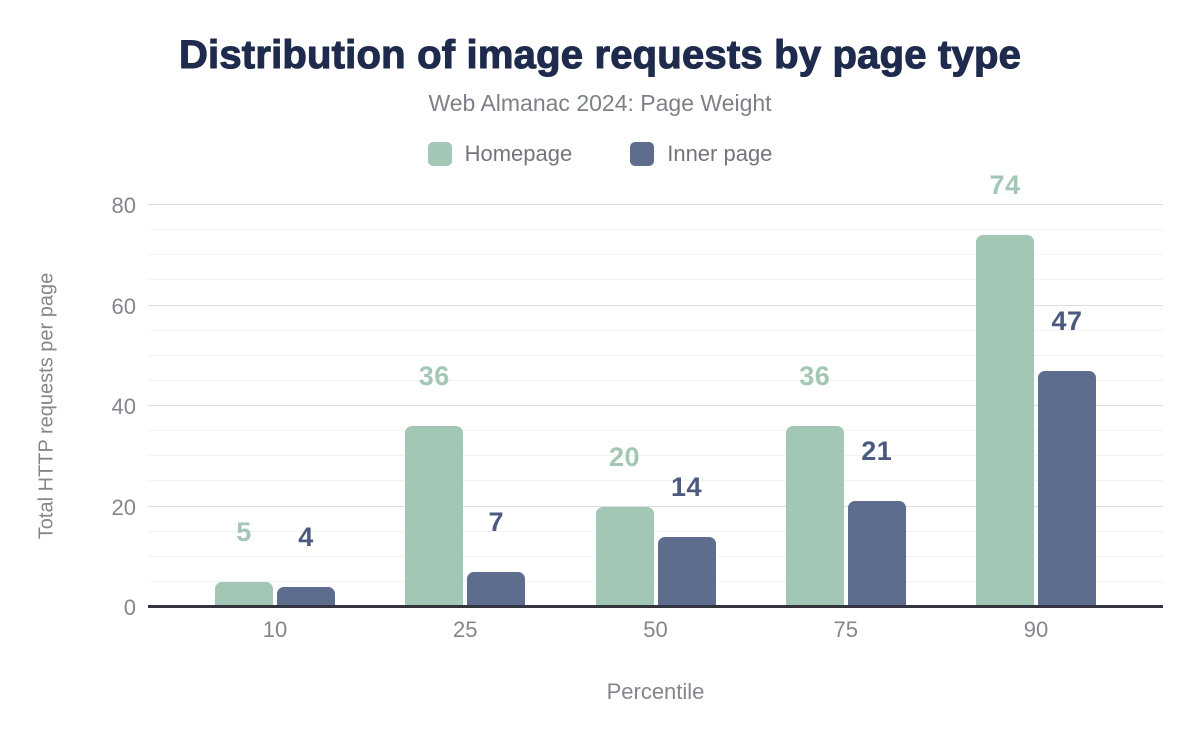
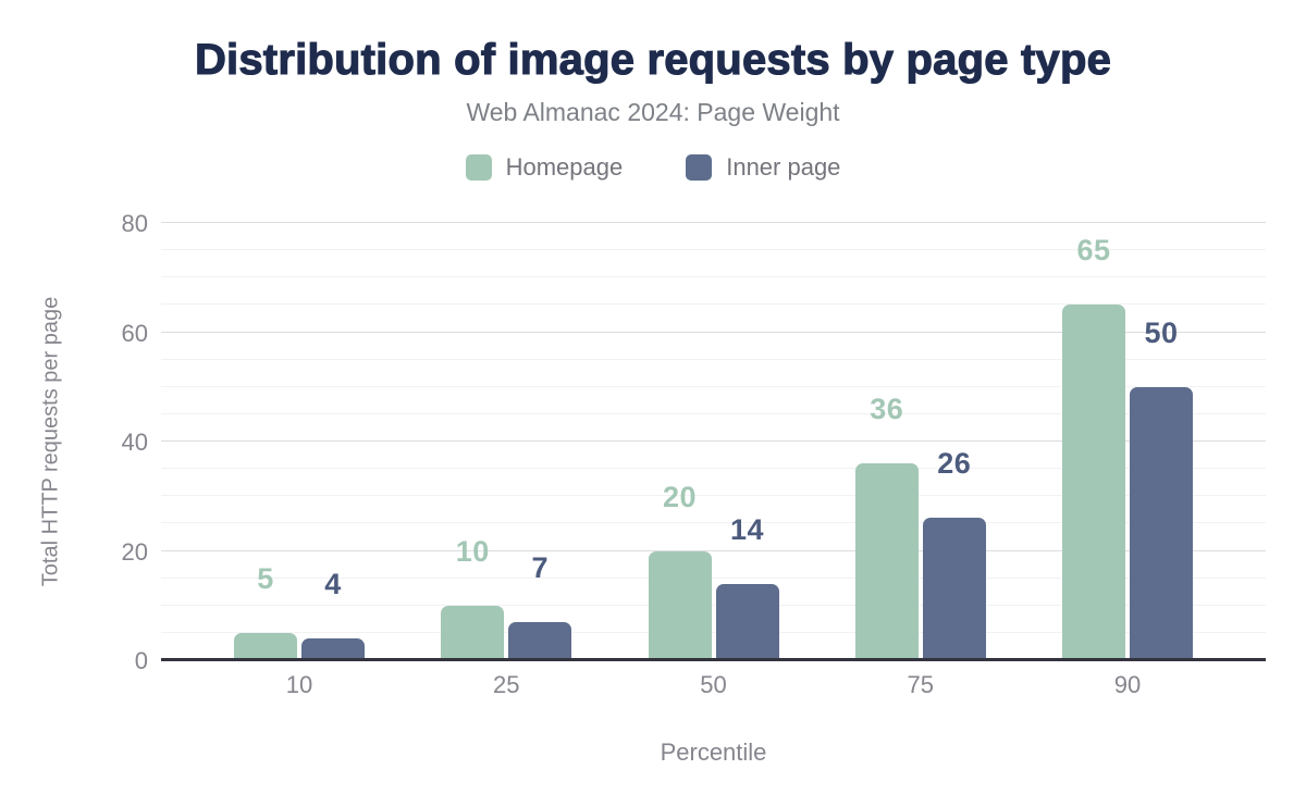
Homepage/25: 36 -> 10
Inner page/75: 21 -> 26
Homepage/90: 74 -> 65
Inner page/90: 47 -> 50
